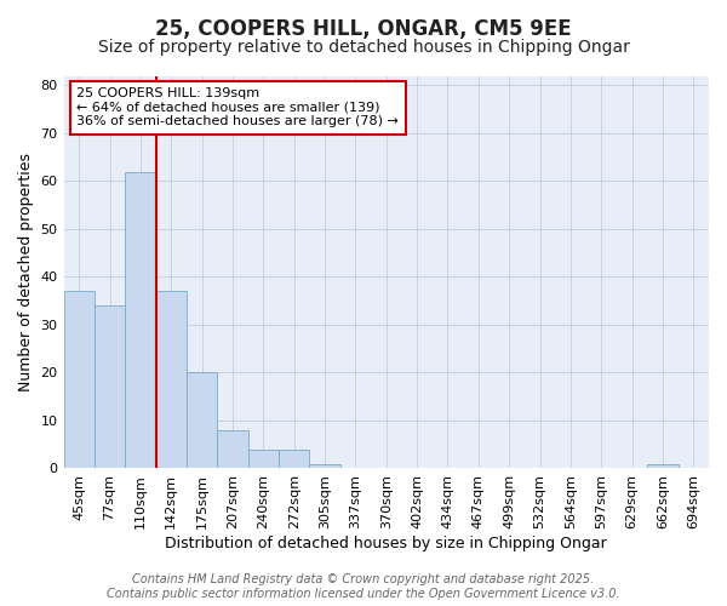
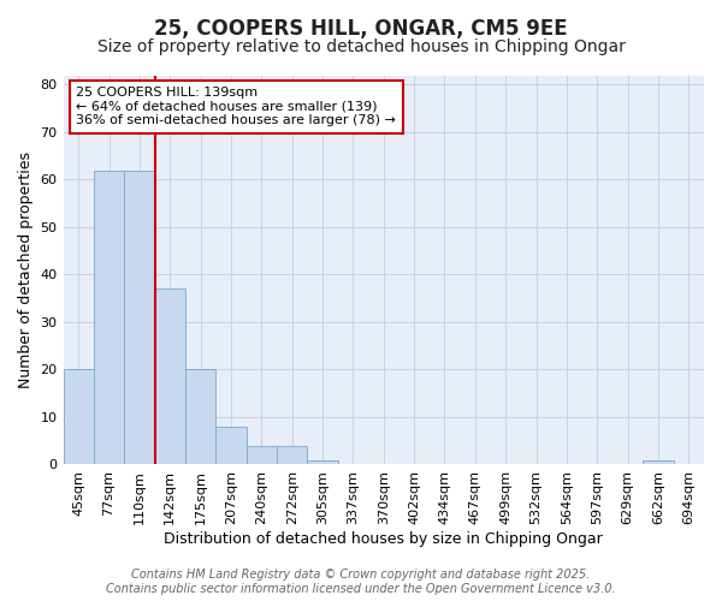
45sqm: 37 -> 20
77sqm: 34 -> 62
